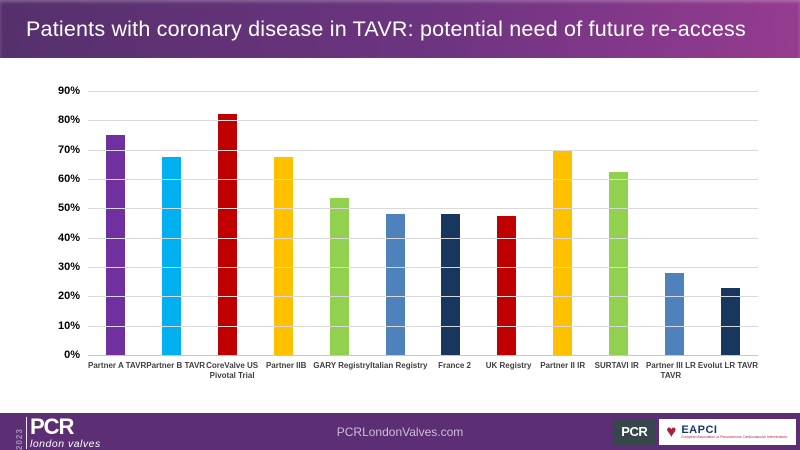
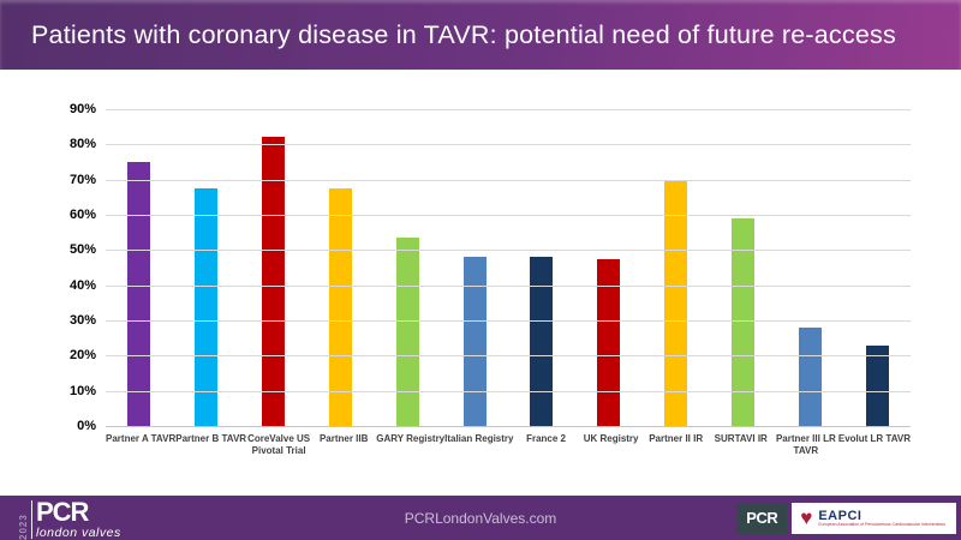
SURTAVI IR: 62% -> 59%
